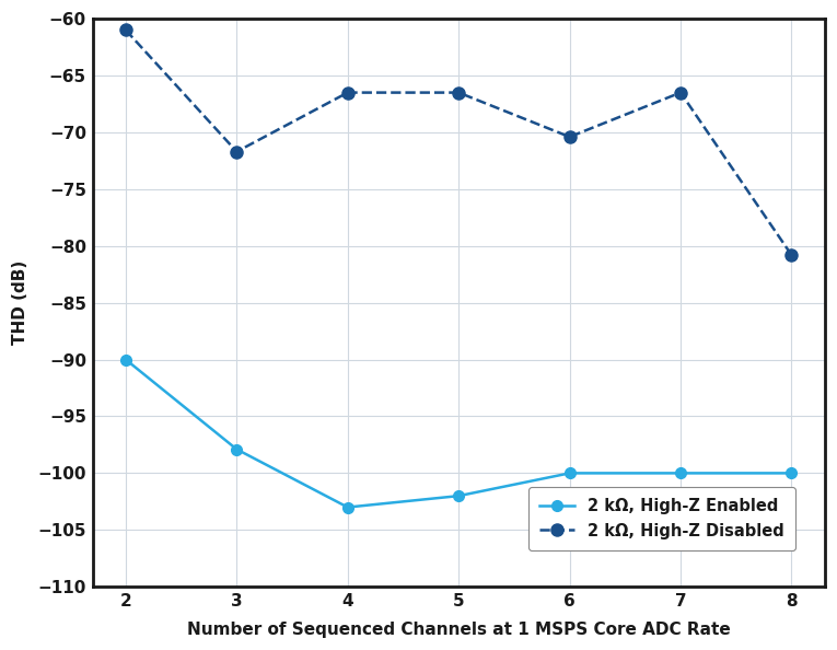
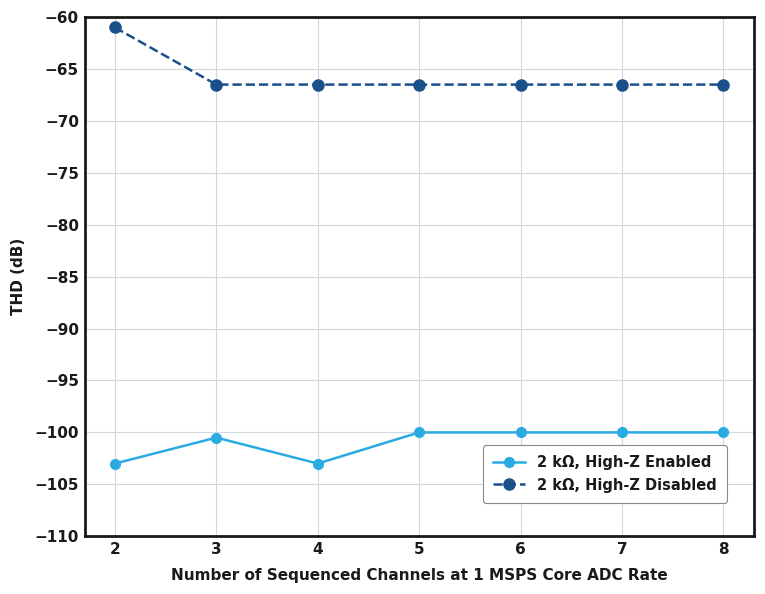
2 kΩ, High-Z Enabled/2: -90.0 -> -103.0
2 kΩ, High-Z Enabled/3: -97.9 -> -100.5
2 kΩ, High-Z Disabled/3: -71.7 -> -66.5
2 kΩ, High-Z Enabled/5: -102.0 -> -100.0
2 kΩ, High-Z Disabled/6: -70.4 -> -66.5
2 kΩ, High-Z Disabled/8: -80.8 -> -66.5
